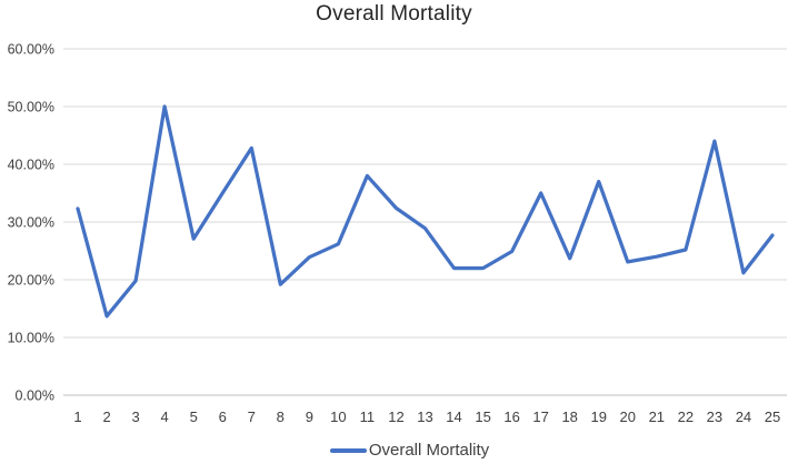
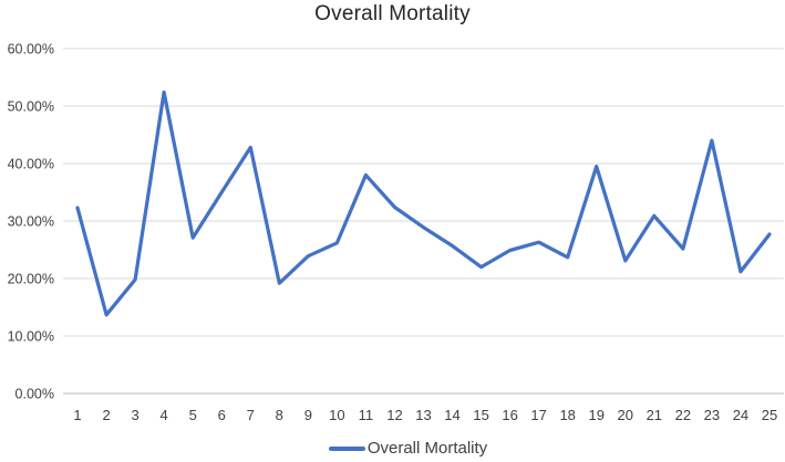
4: 50% -> 52%
14: 22% -> 26%
17: 35% -> 26%
19: 37% -> 40%
21: 24% -> 31%
